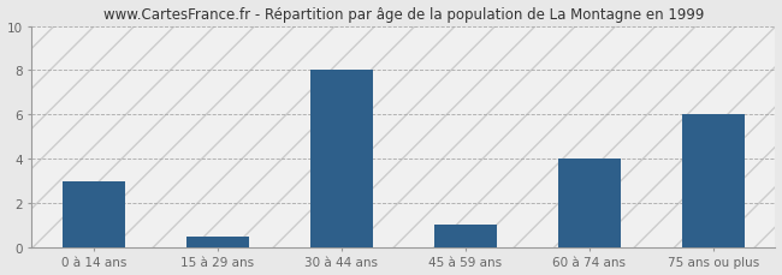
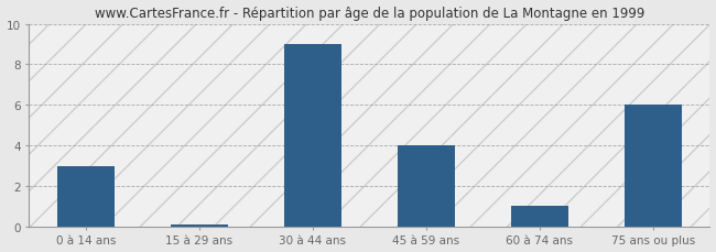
15 à 29 ans: 0.5 -> 0.1
30 à 44 ans: 8.0 -> 9.0
45 à 59 ans: 1.0 -> 4.0
60 à 74 ans: 4.0 -> 1.0
